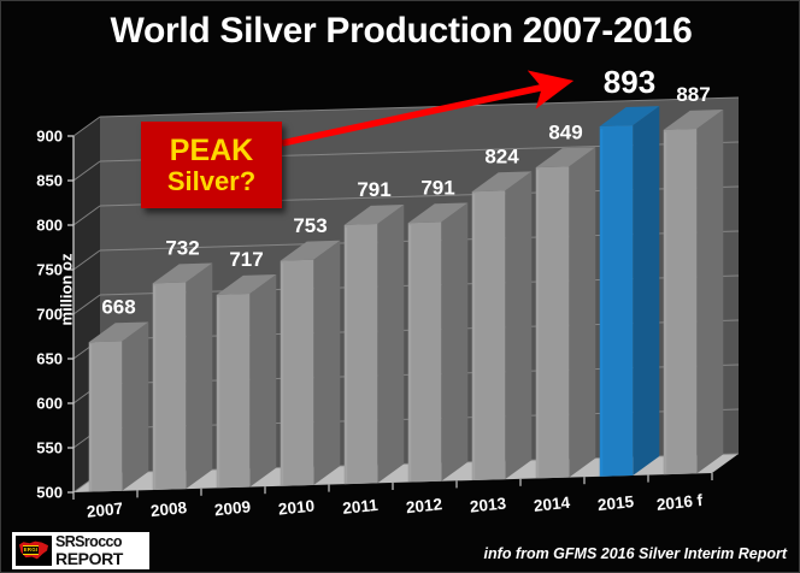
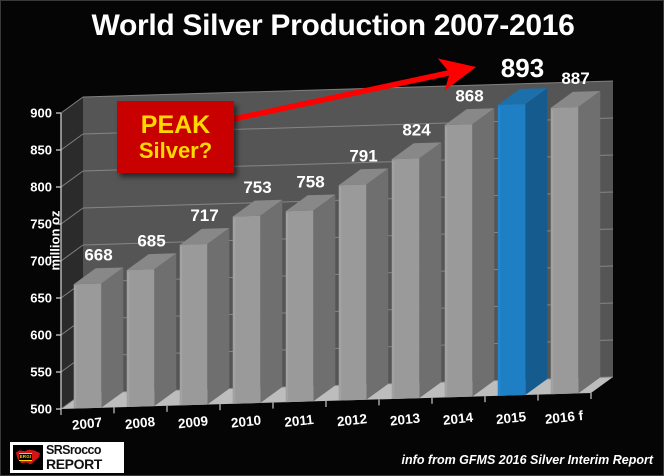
2008: 732 -> 685
2011: 791 -> 758
2014: 849 -> 868
